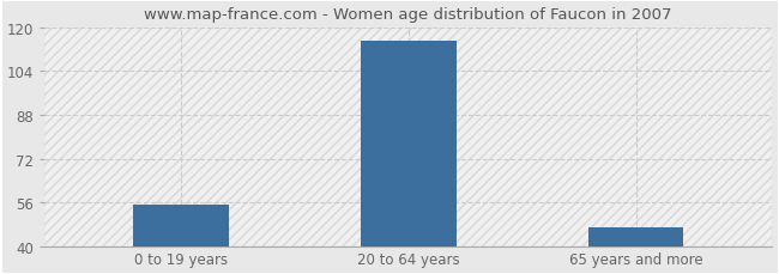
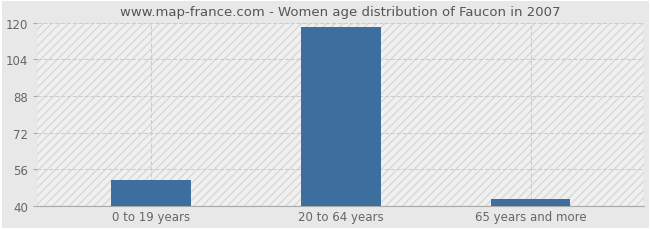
0 to 19 years: 55 -> 51
20 to 64 years: 115 -> 118
65 years and more: 47 -> 43
